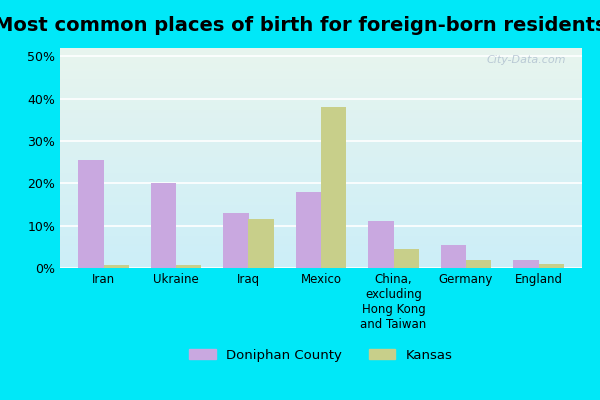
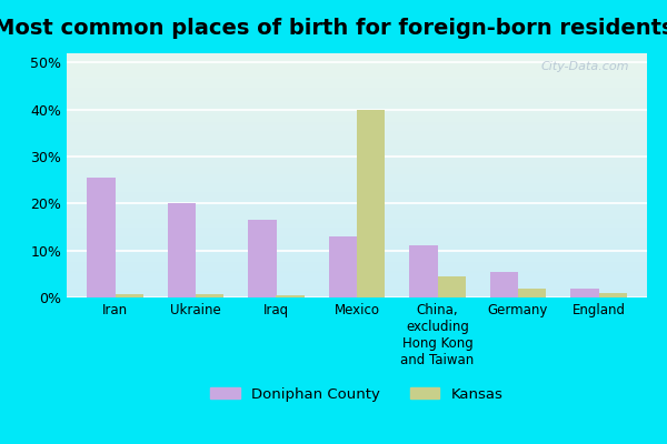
Doniphan County/Iraq: 13.0% -> 16.5%
Kansas/Iraq: 11.5% -> 0.5%
Doniphan County/Mexico: 18.0% -> 13.0%
Kansas/Mexico: 38.0% -> 40.0%
